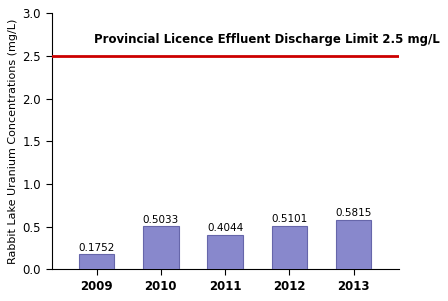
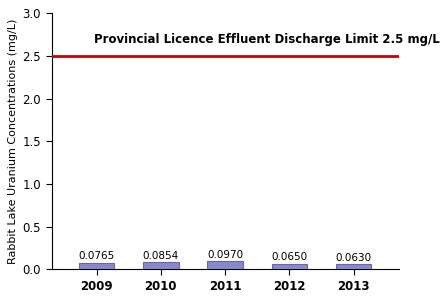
2009: 0.1752 -> 0.0765
2010: 0.5033 -> 0.0854
2011: 0.4044 -> 0.0970
2012: 0.5101 -> 0.0650
2013: 0.5815 -> 0.0630
